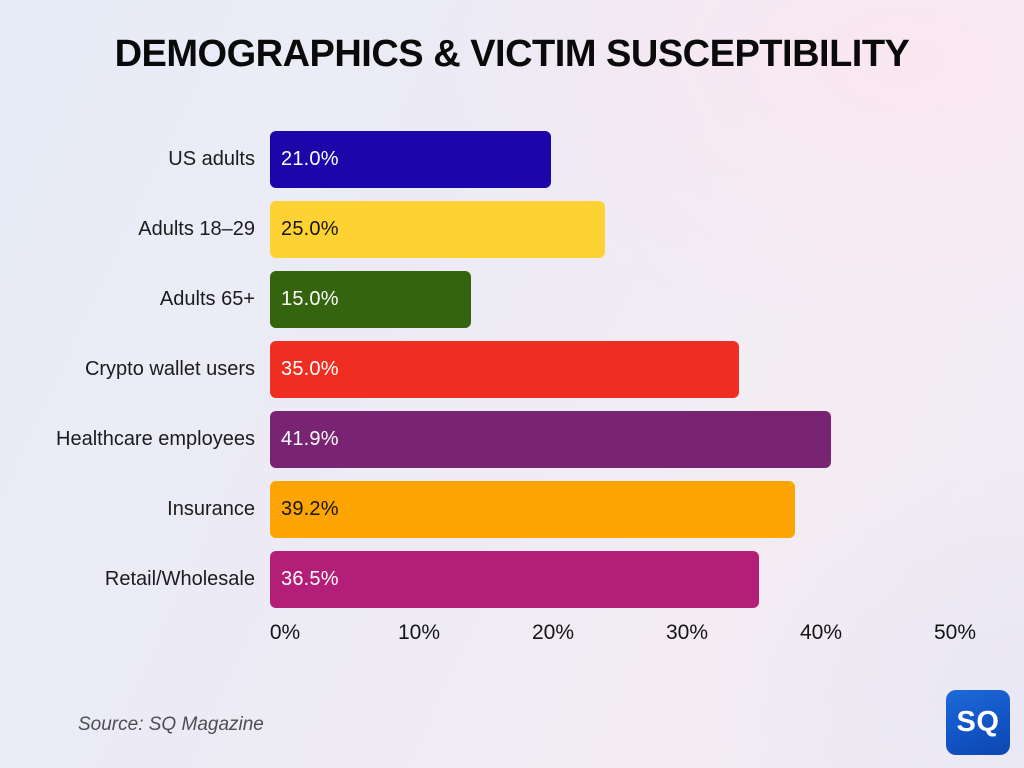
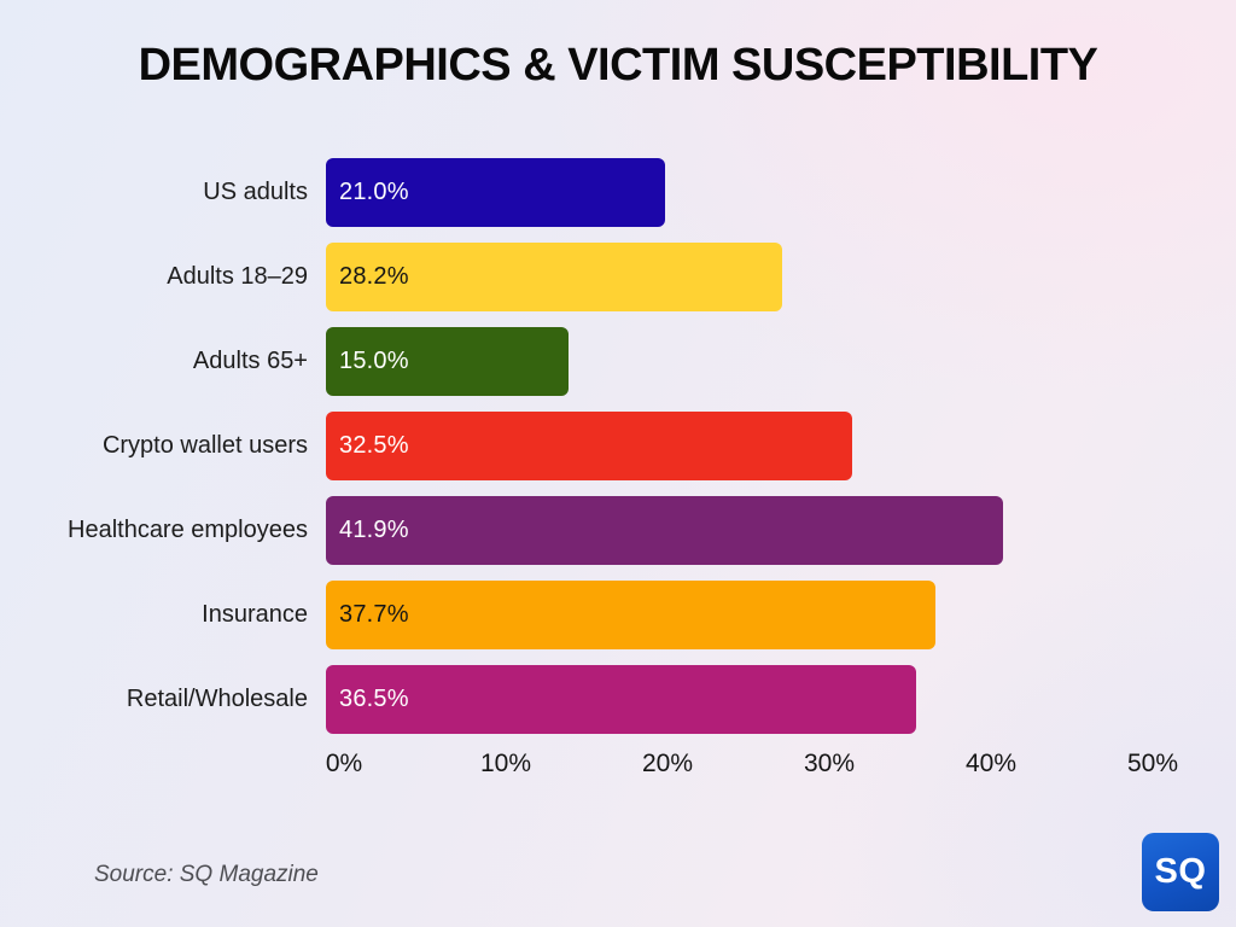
Adults 18–29: 25.0% -> 28.2%
Crypto wallet users: 35.0% -> 32.5%
Insurance: 39.2% -> 37.7%
